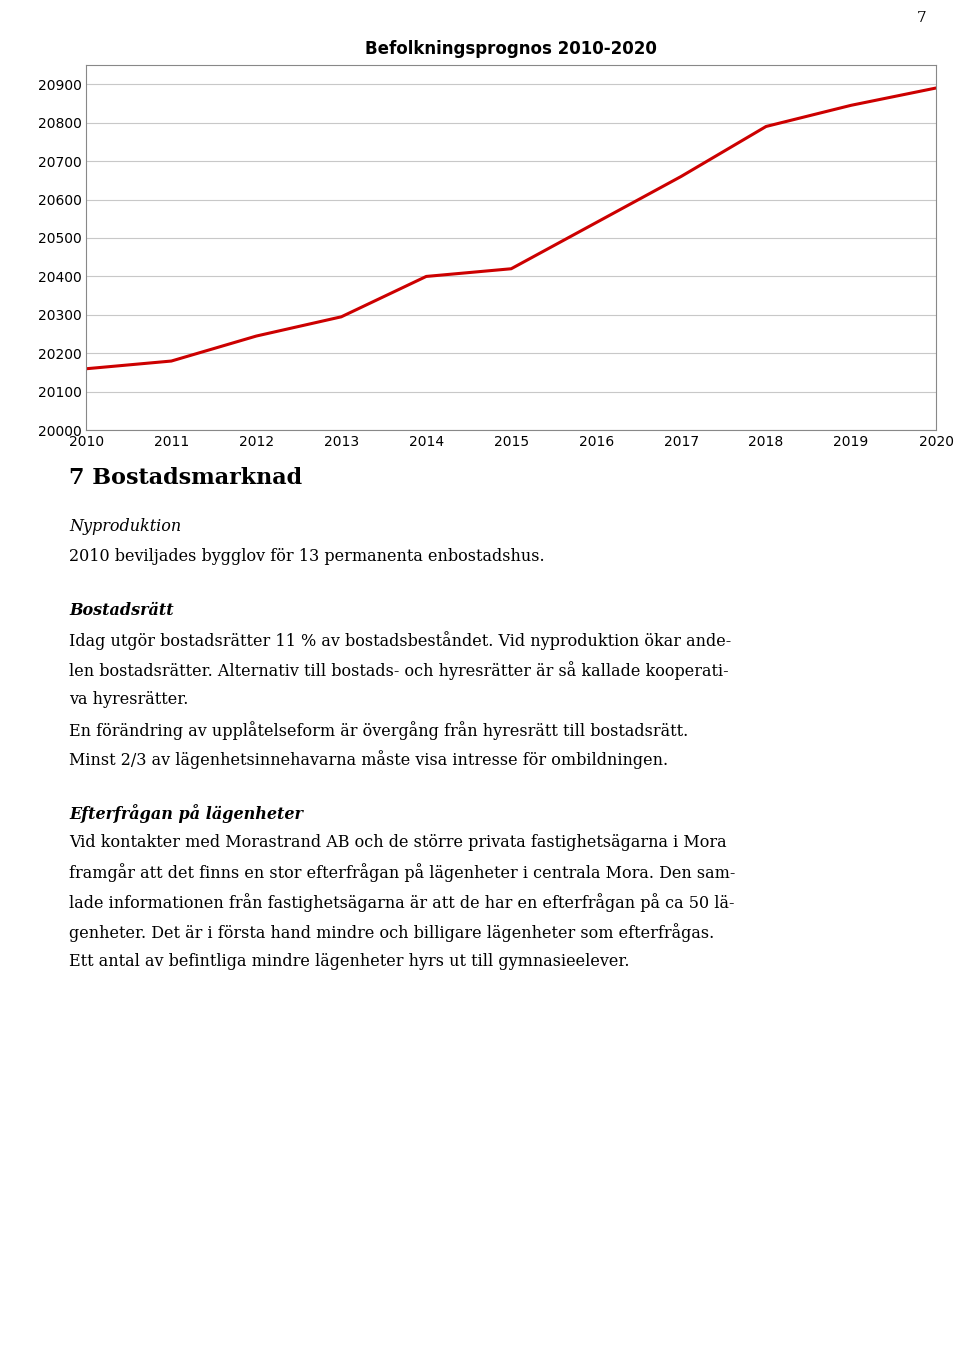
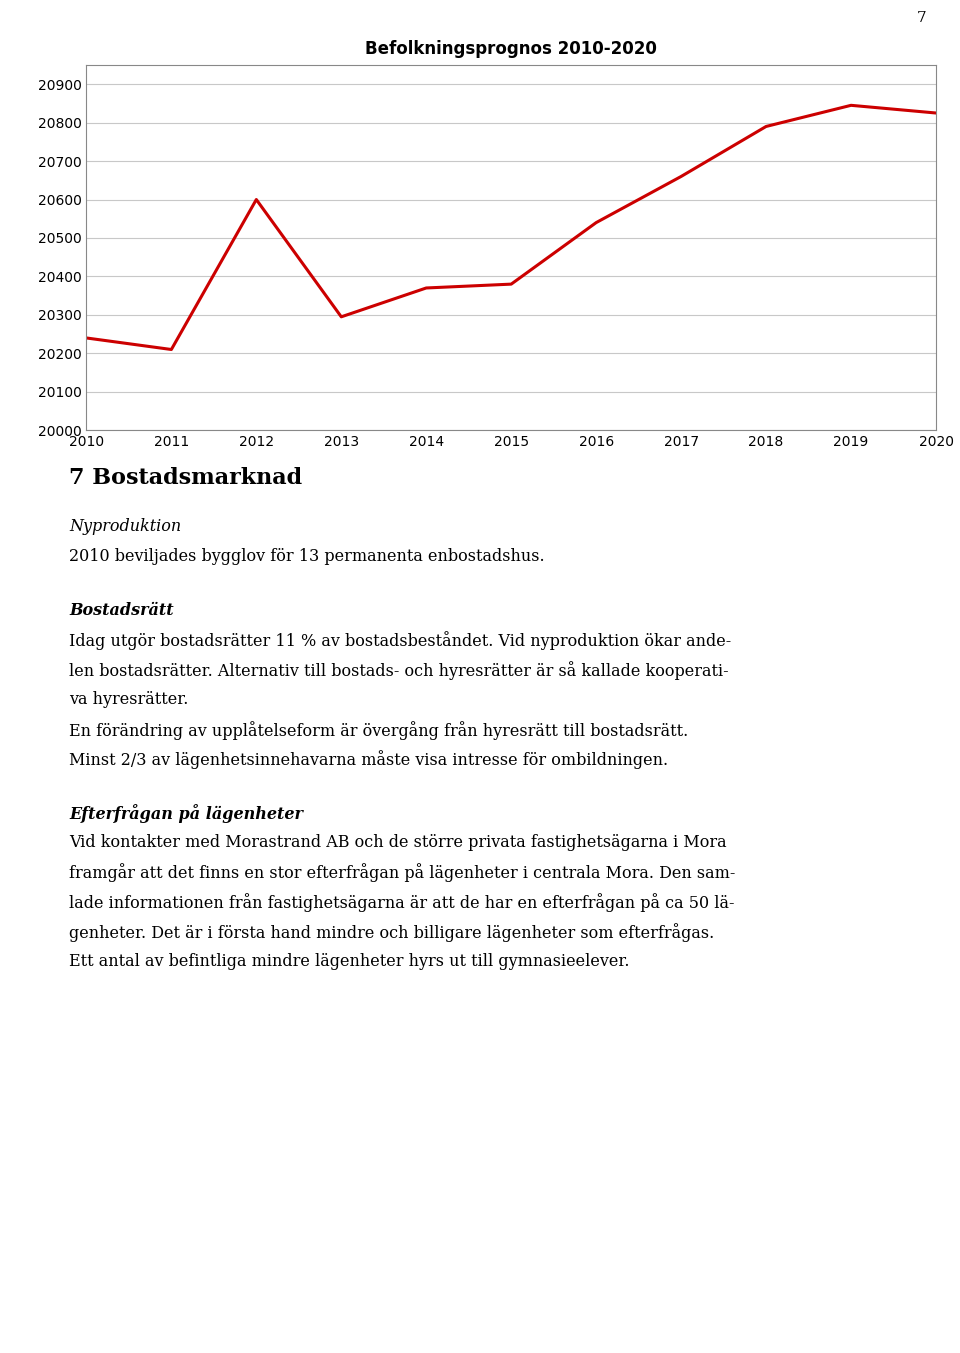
2010: 20160 -> 20240
2011: 20180 -> 20210
2012: 20245 -> 20600
2014: 20400 -> 20370
2015: 20420 -> 20380
2020: 20890 -> 20825
